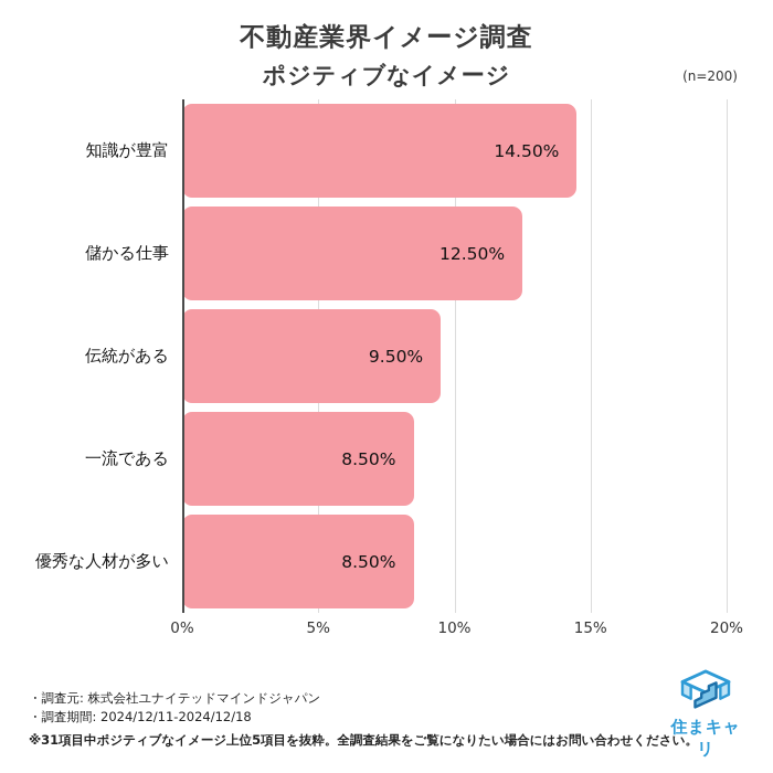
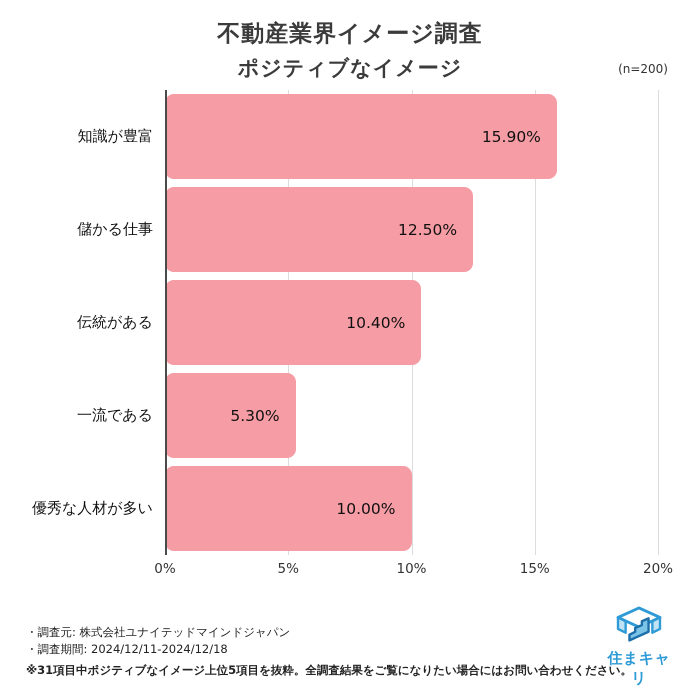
知識が豊富: 14.50% -> 15.90%
伝統がある: 9.50% -> 10.40%
一流である: 8.50% -> 5.30%
優秀な人材が多い: 8.50% -> 10.00%
